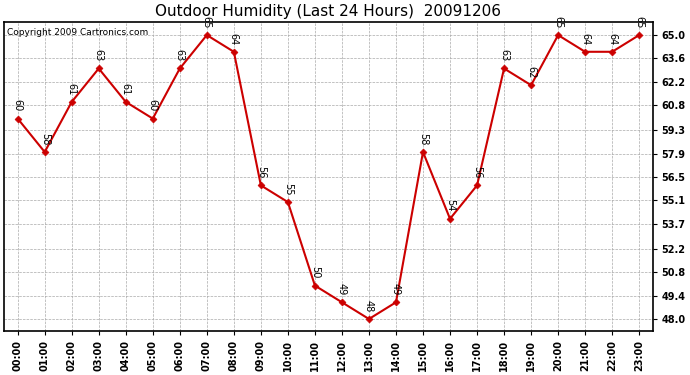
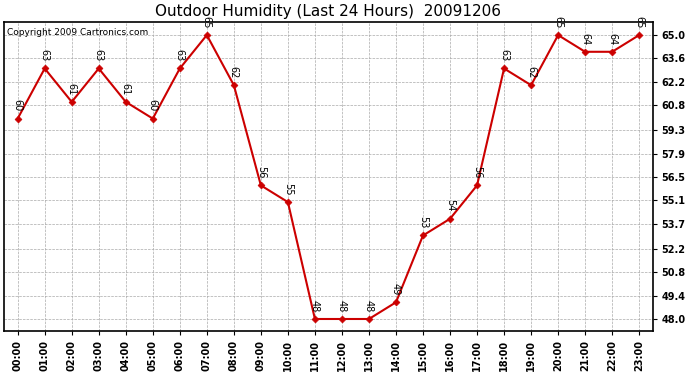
01:00: 58 -> 63
08:00: 64 -> 62
11:00: 50 -> 48
12:00: 49 -> 48
15:00: 58 -> 53
